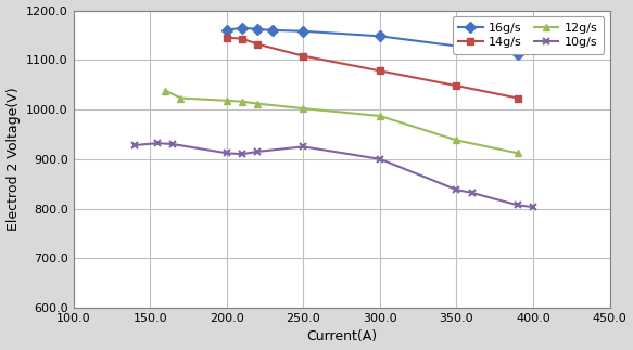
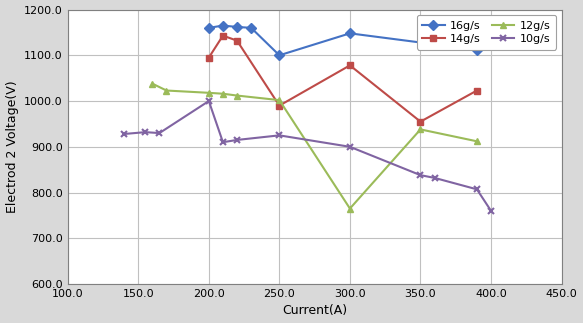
14g/s/200.0: 1145 -> 1095
10g/s/200.0: 912 -> 1000
16g/s/250.0: 1158 -> 1100
14g/s/250.0: 1108 -> 990
12g/s/300.0: 987 -> 765
14g/s/350.0: 1048 -> 955
10g/s/400.0: 803 -> 760
